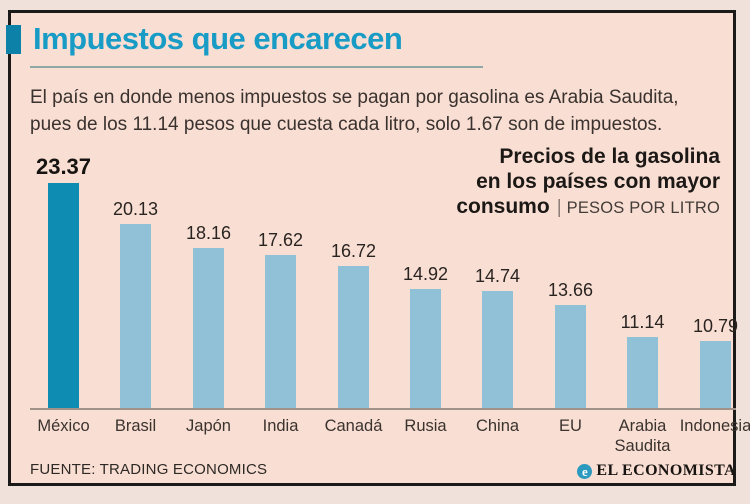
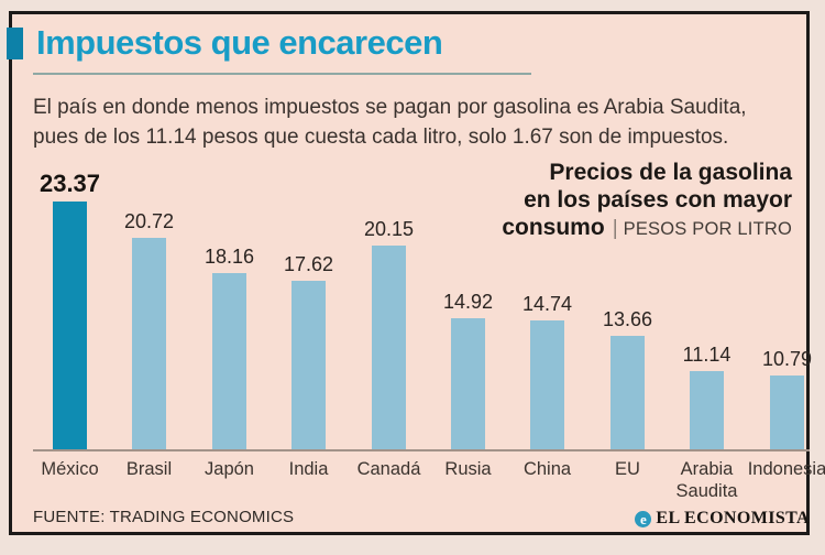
Brasil: 20.13 -> 20.72
Canadá: 16.72 -> 20.15
